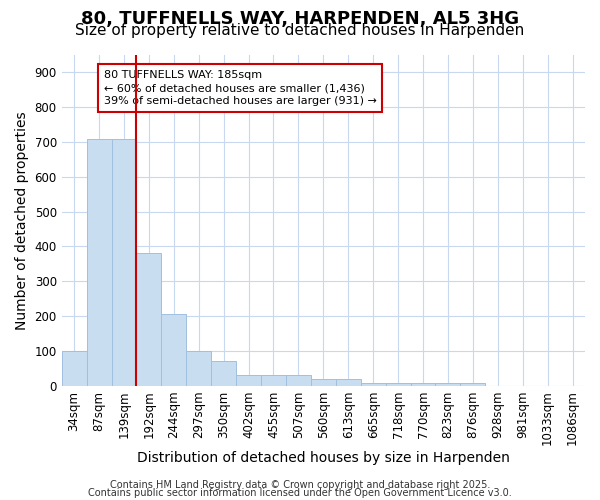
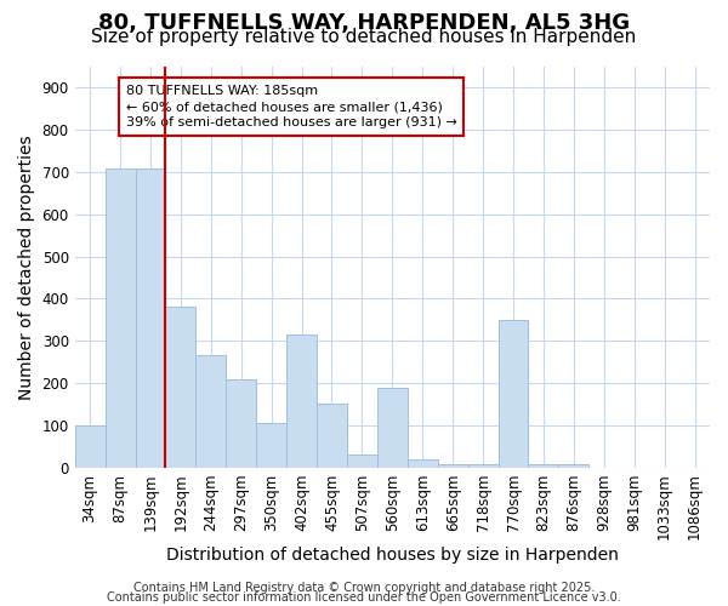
244sqm: 207 -> 265
297sqm: 100 -> 210
350sqm: 70 -> 105
402sqm: 32 -> 315
455sqm: 32 -> 150
560sqm: 20 -> 190
770sqm: 8 -> 350
